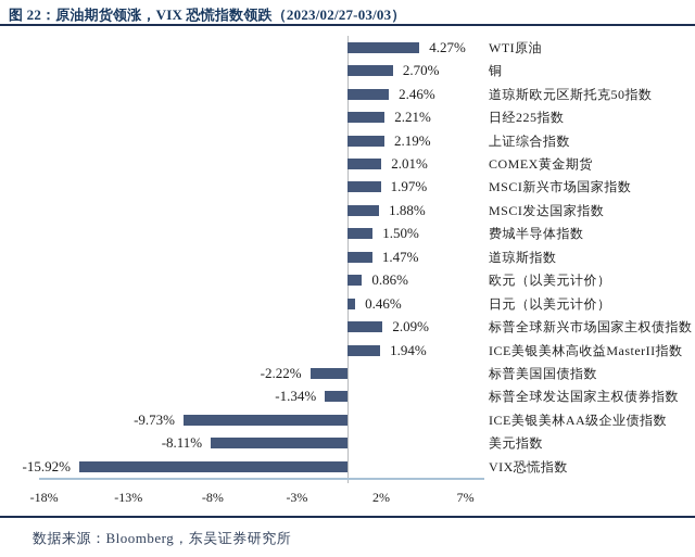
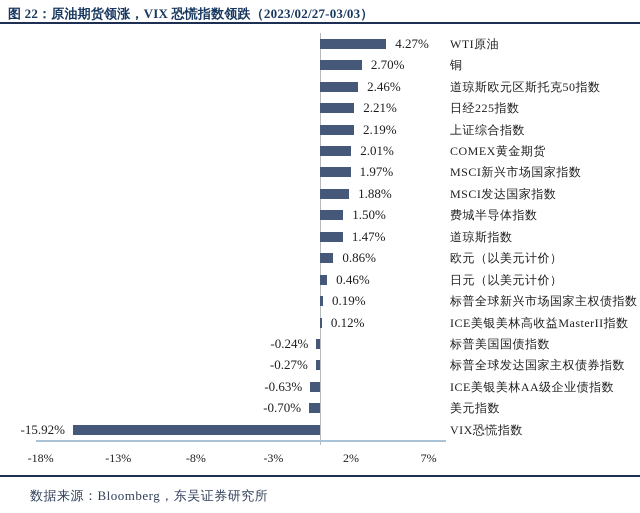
标普全球新兴市场国家主权债指数: 2.09% -> 0.19%
ICE美银美林高收益MasterII指数: 1.94% -> 0.12%
标普美国国债指数: -2.22% -> -0.24%
标普全球发达国家主权债券指数: -1.34% -> -0.27%
ICE美银美林AA级企业债指数: -9.73% -> -0.63%
美元指数: -8.11% -> -0.70%
